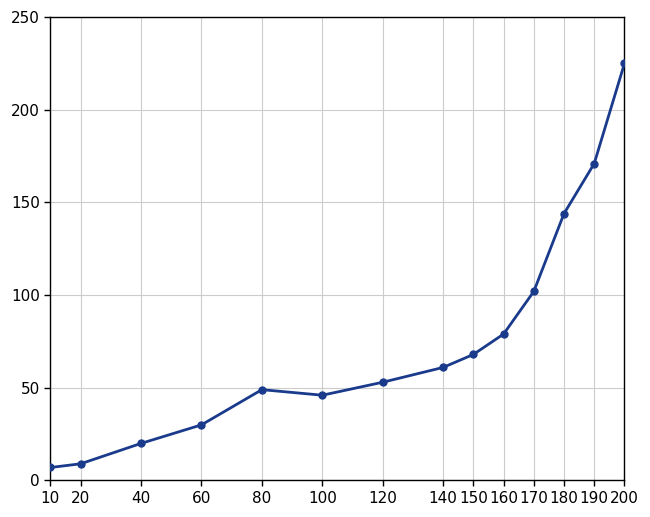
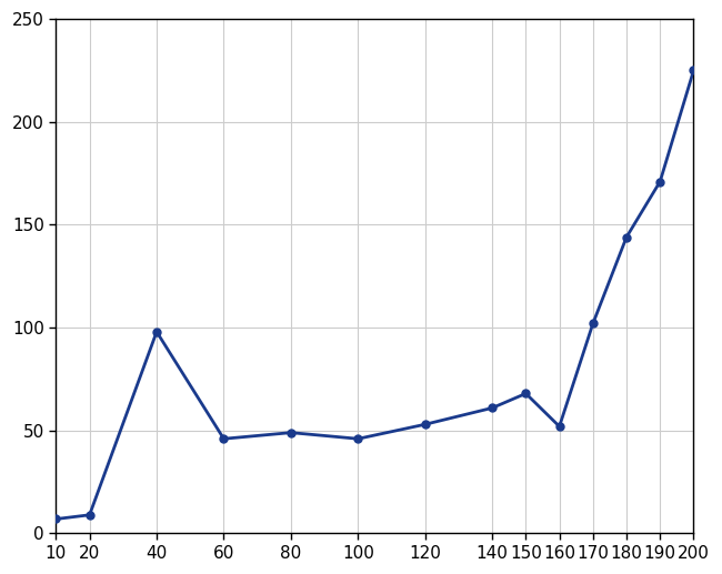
40: 20 -> 98
60: 30 -> 46
160: 79 -> 52
